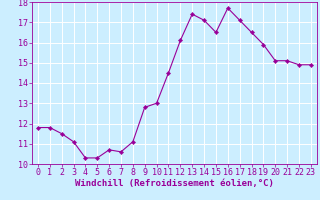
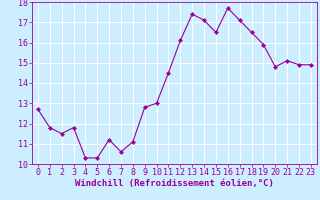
0: 11.8 -> 12.7
3: 11.1 -> 11.8
6: 10.7 -> 11.2
20: 15.1 -> 14.8
